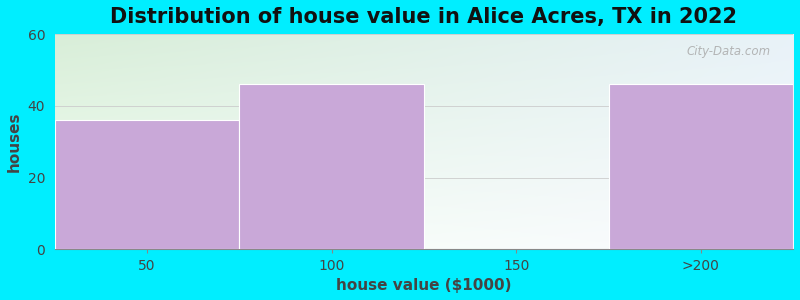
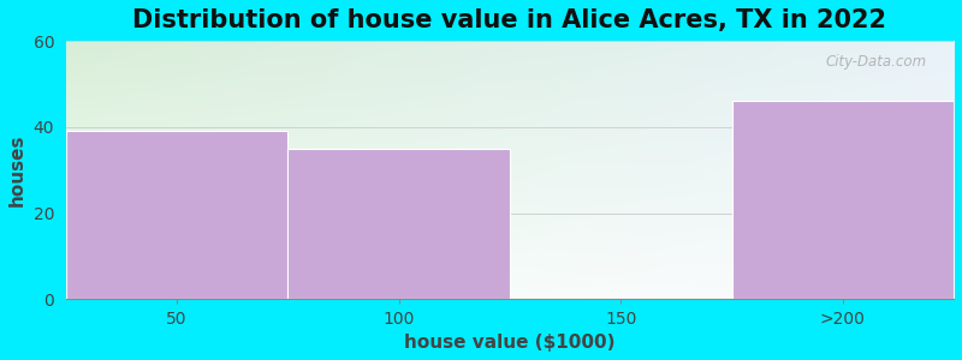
50: 36 -> 39
100: 46 -> 35
